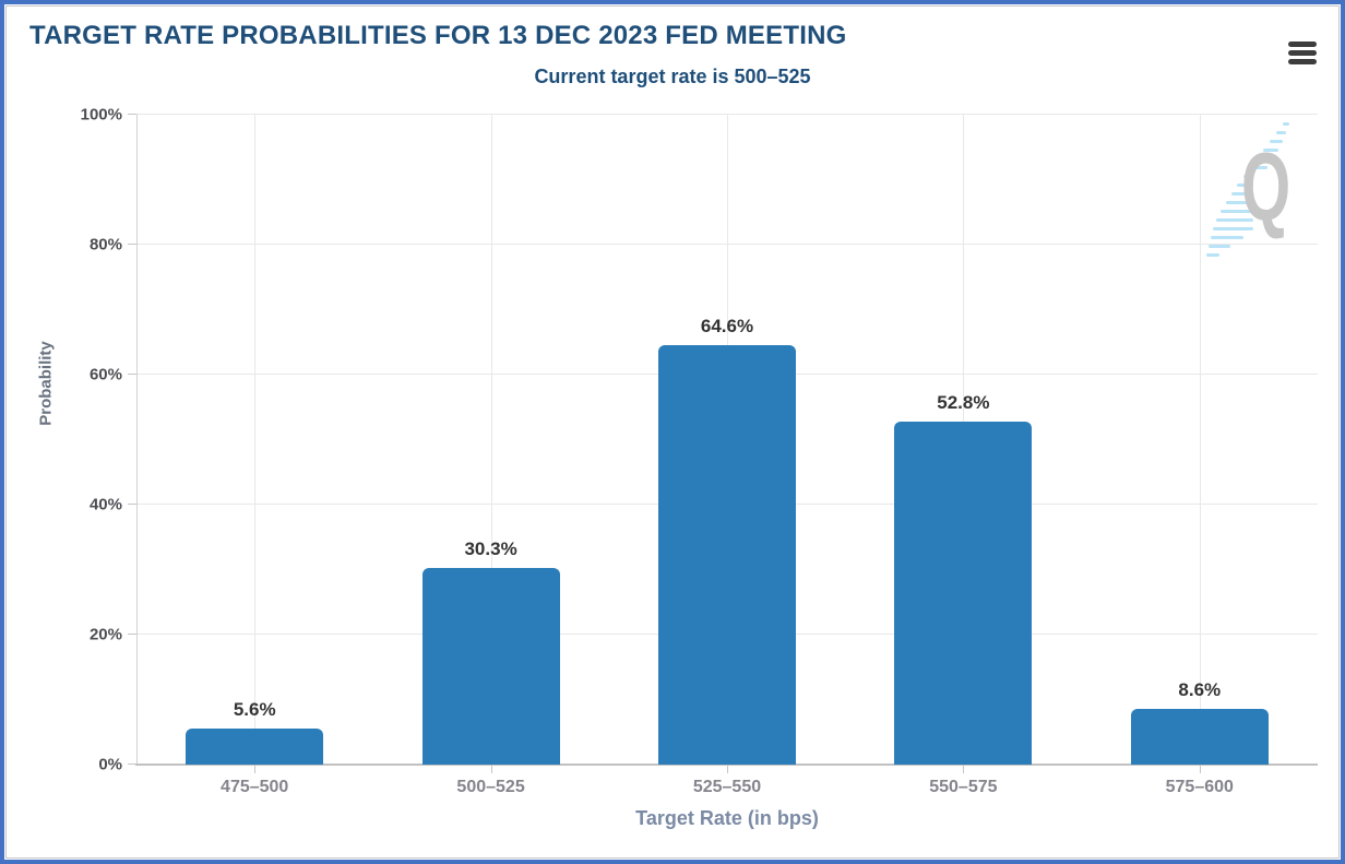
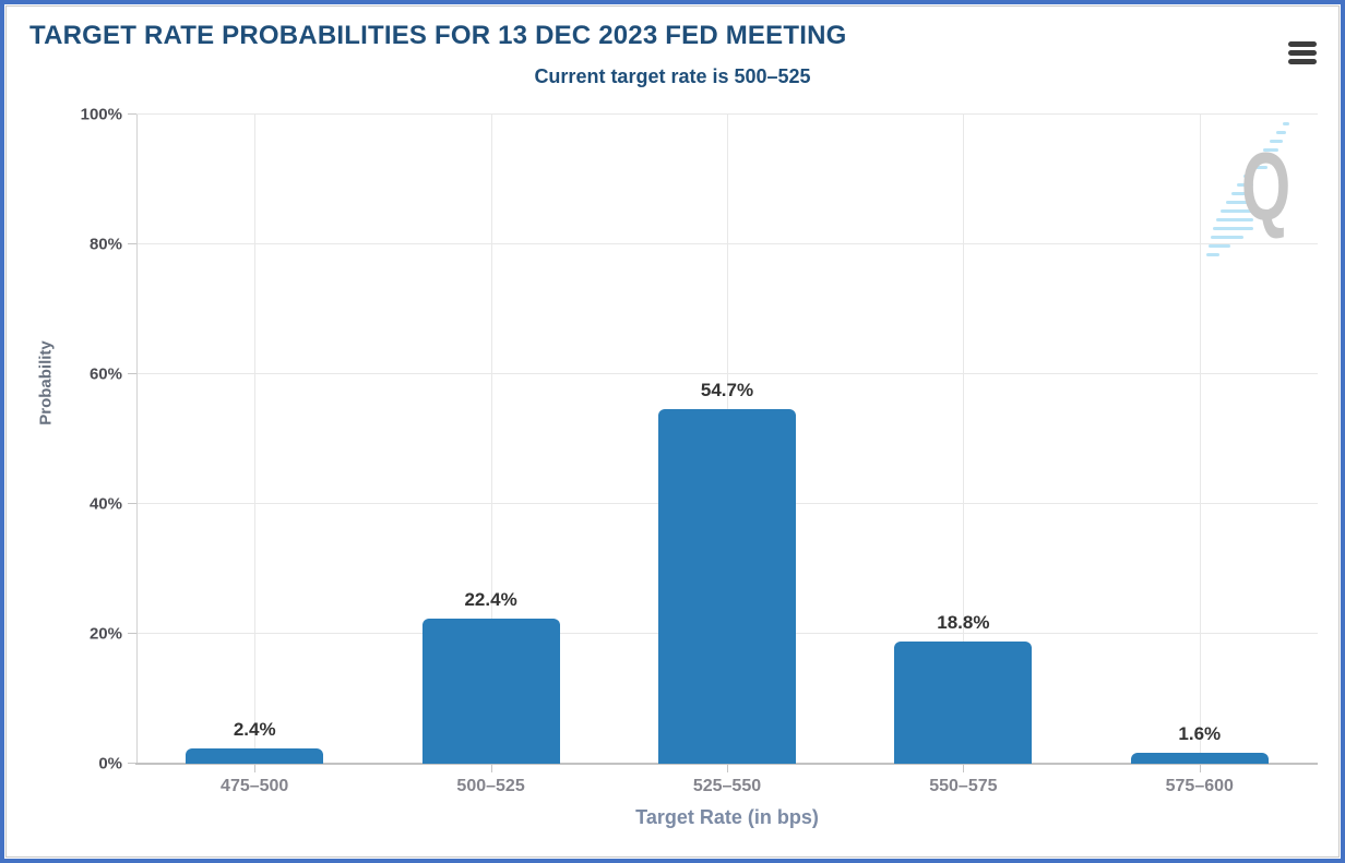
475–500: 5.6% -> 2.4%
500–525: 30.3% -> 22.4%
525–550: 64.6% -> 54.7%
550–575: 52.8% -> 18.8%
575–600: 8.6% -> 1.6%
